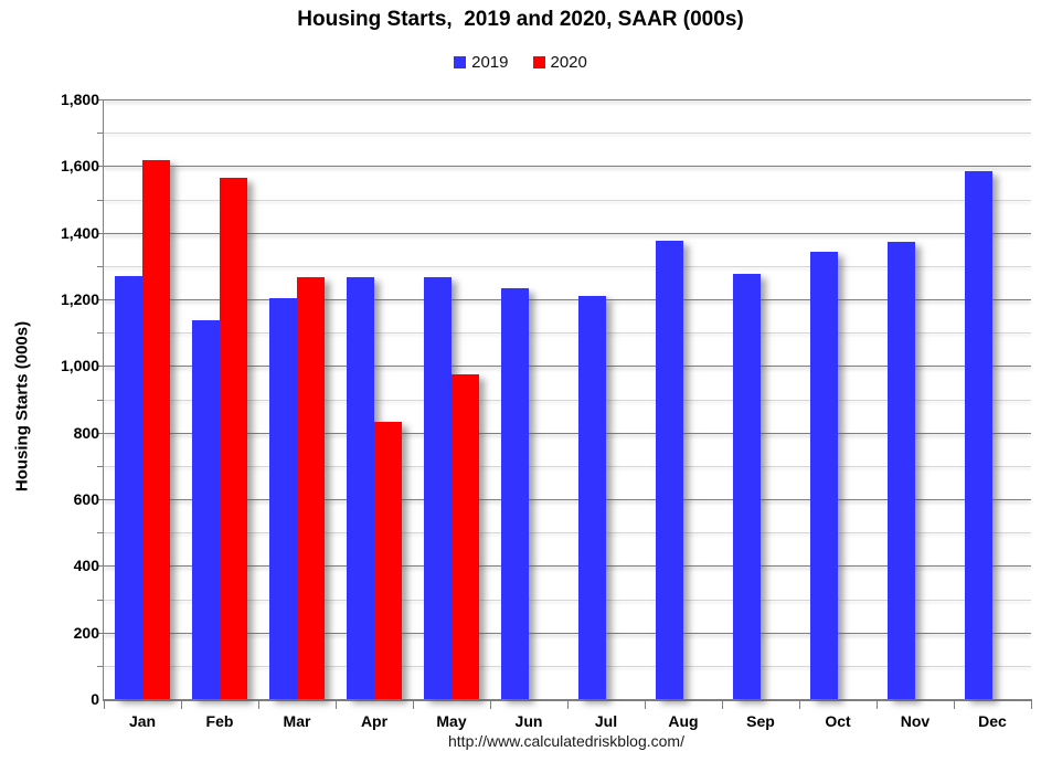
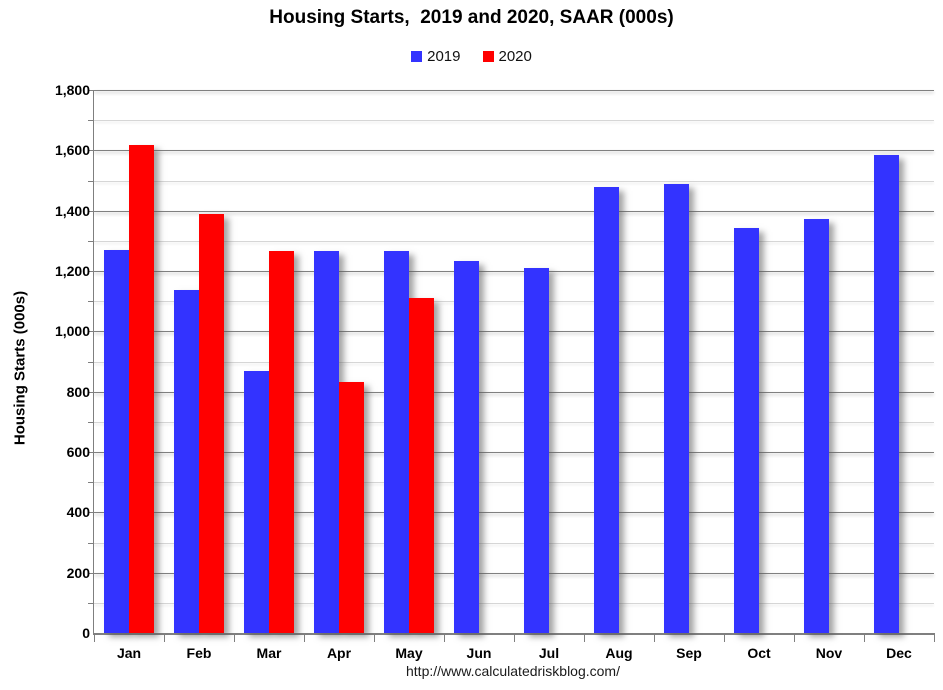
2020/Feb: 1560 -> 1390
2019/Mar: 1200 -> 870
2020/May: 980 -> 1110
2019/Aug: 1380 -> 1480
2019/Sep: 1280 -> 1490
